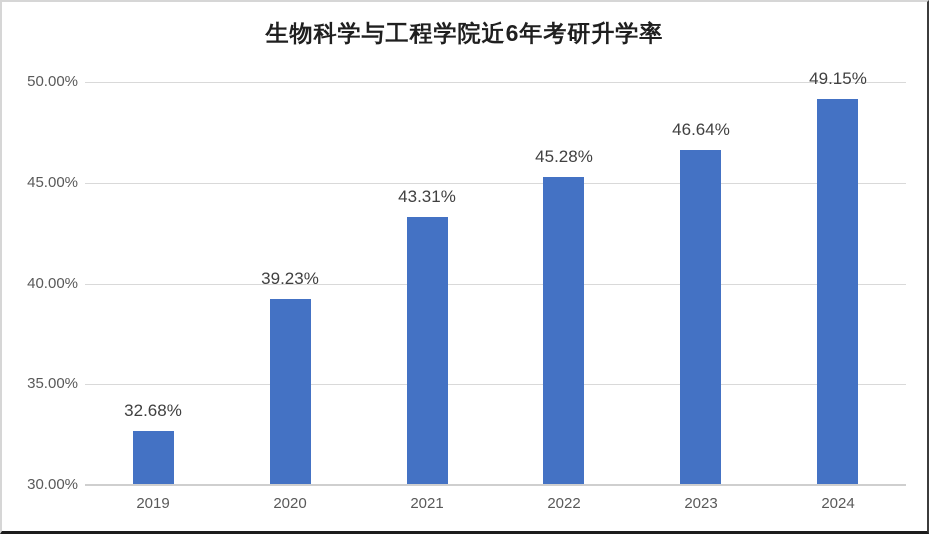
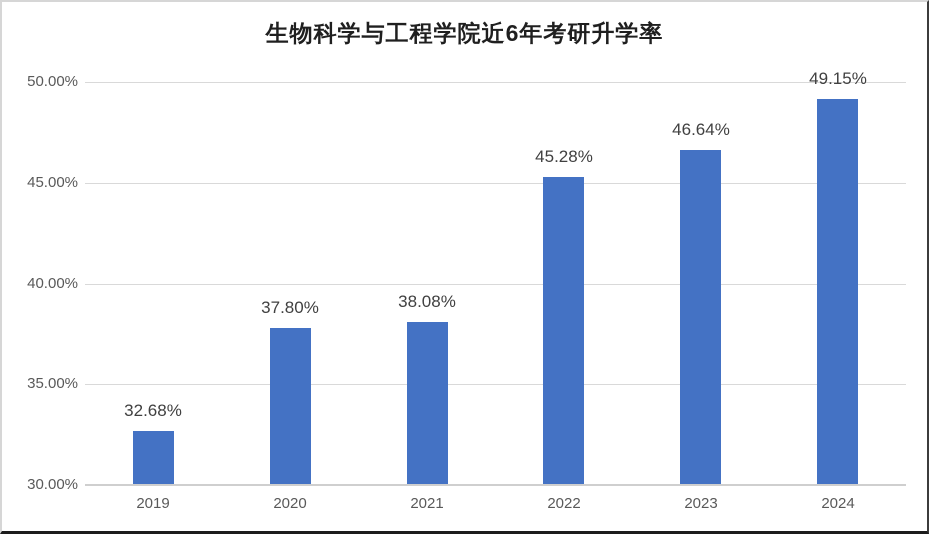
2020: 39.23% -> 37.80%
2021: 43.31% -> 38.08%
